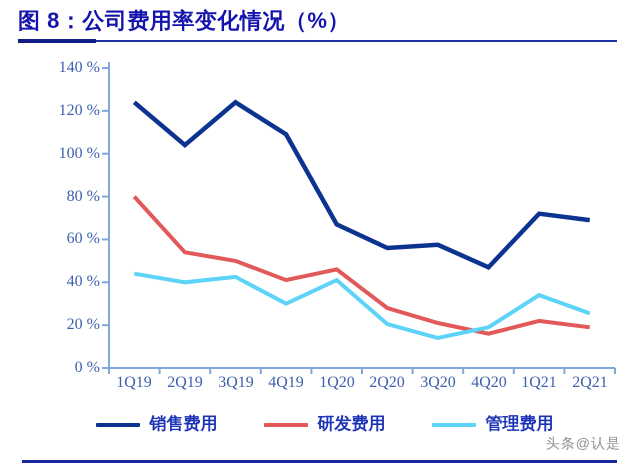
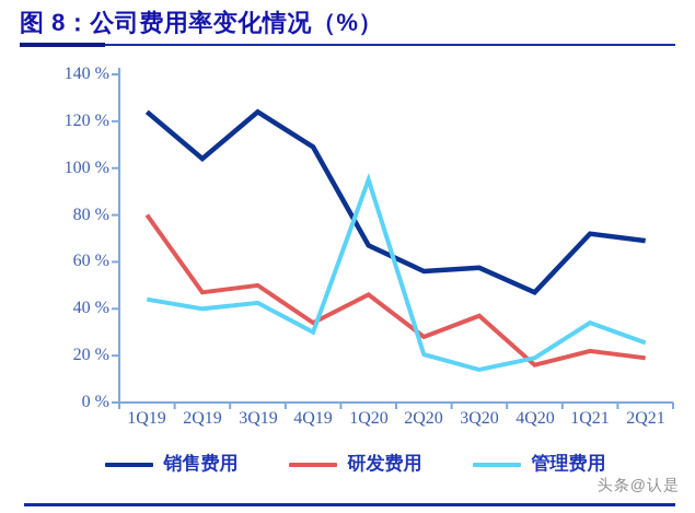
研发费用/2Q19: 54% -> 47%
研发费用/4Q19: 41% -> 34%
管理费用/1Q20: 41% -> 95%
研发费用/3Q20: 21% -> 37%
